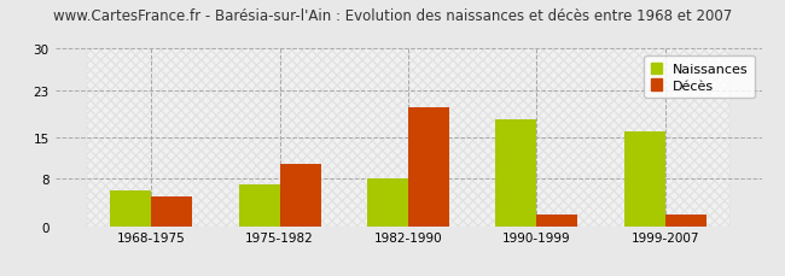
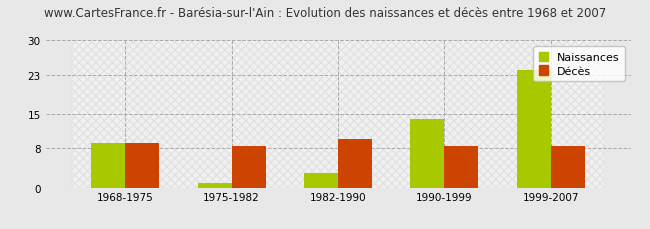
Naissances/1968-1975: 6 -> 9
Décès/1968-1975: 5.0 -> 9.0
Naissances/1975-1982: 7 -> 1
Décès/1975-1982: 10.5 -> 8.5
Naissances/1982-1990: 8 -> 3
Décès/1982-1990: 20.0 -> 10.0
Naissances/1990-1999: 18 -> 14
Décès/1990-1999: 2.0 -> 8.5
Naissances/1999-2007: 16 -> 24
Décès/1999-2007: 2.0 -> 8.5
